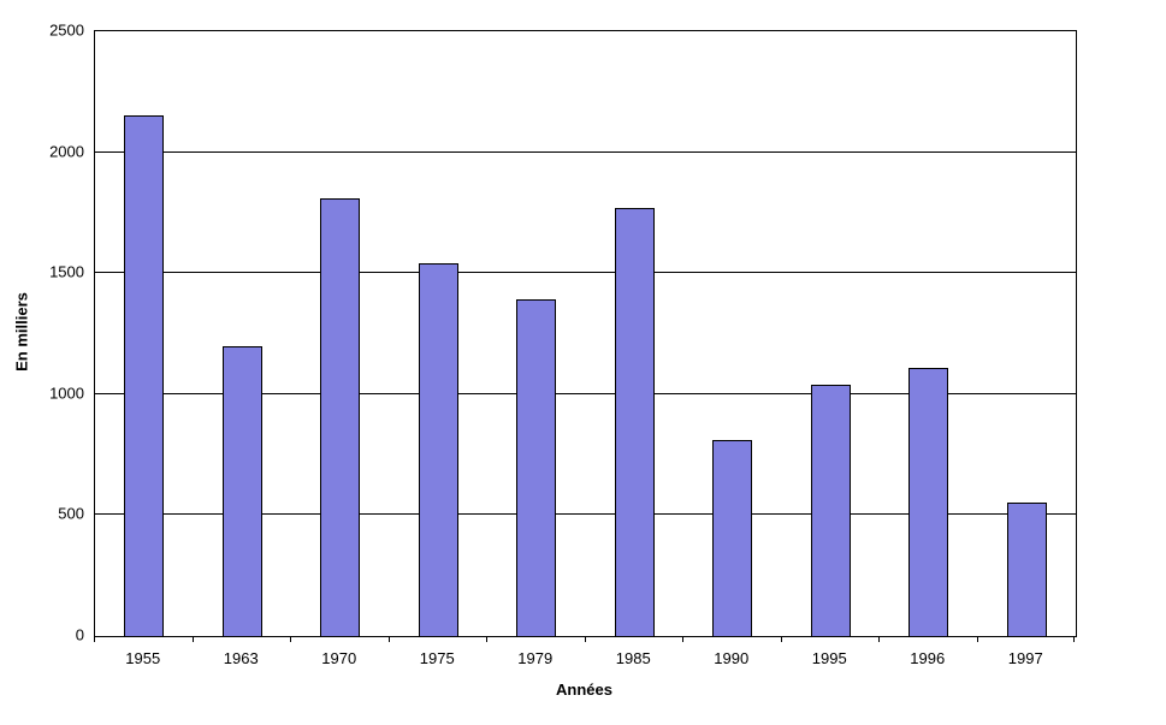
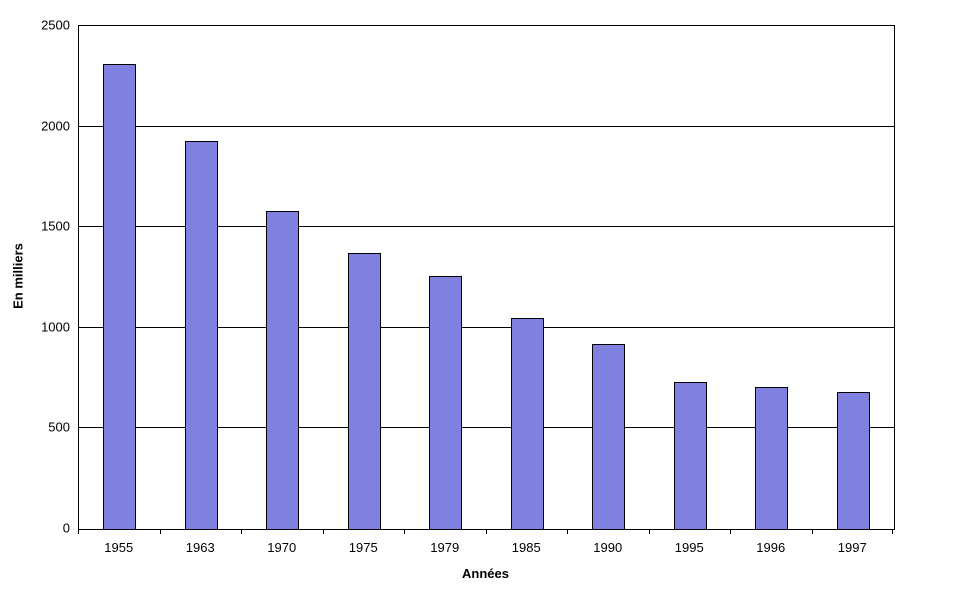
1955: 2150 -> 2310
1963: 1200 -> 1930
1970: 1810 -> 1580
1975: 1540 -> 1370
1979: 1390 -> 1260
1985: 1770 -> 1050
1990: 810 -> 920
1995: 1040 -> 730
1996: 1110 -> 700
1997: 550 -> 680
